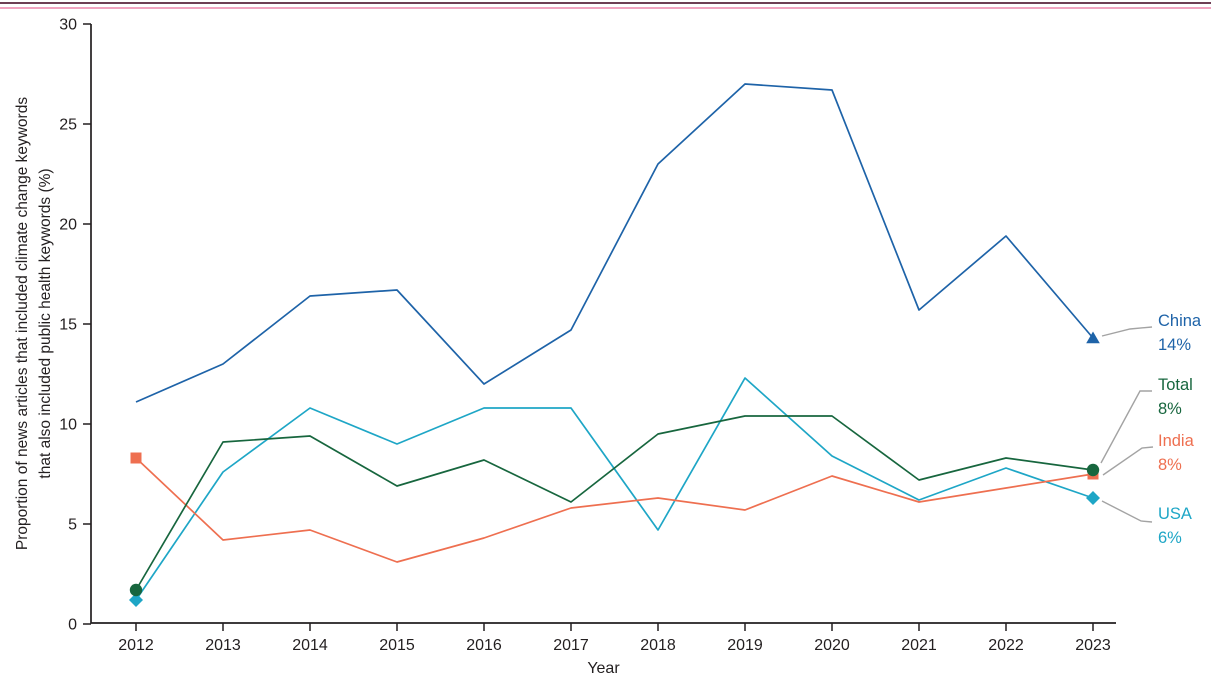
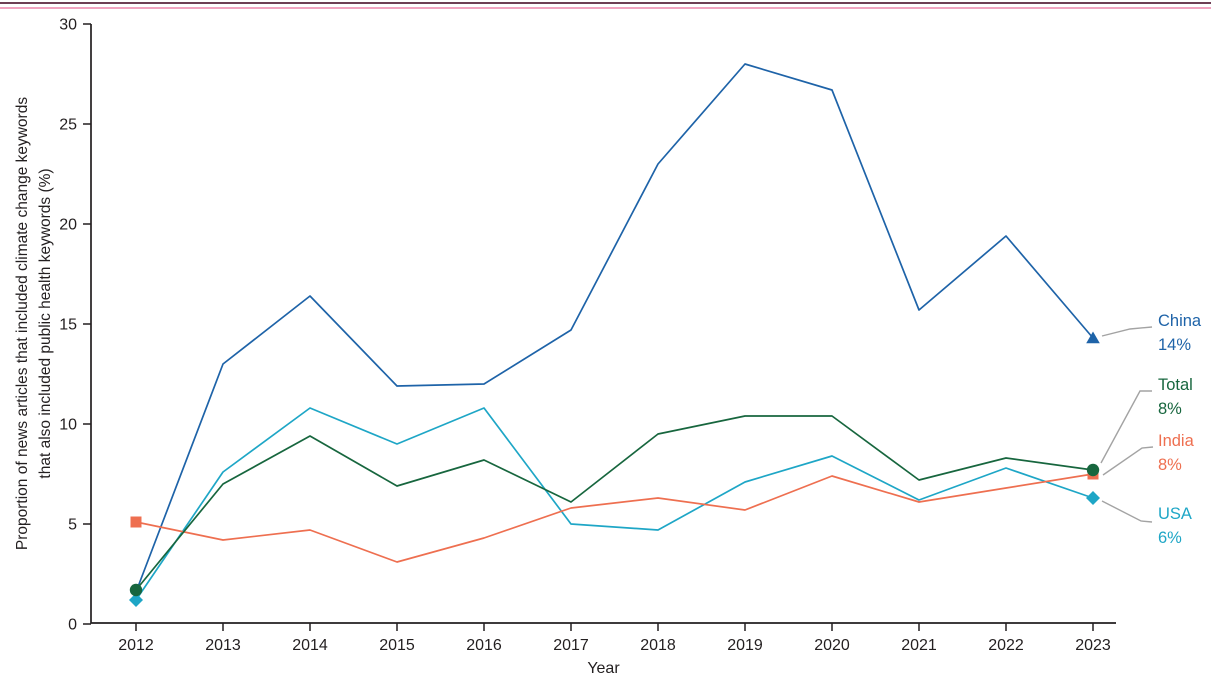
China/2012: 11.1 -> 1.6
India/2012: 8.3 -> 5.1
Total/2013: 9.1 -> 7.0
China/2015: 16.7 -> 11.9
USA/2017: 10.8 -> 5.0
China/2019: 27.0 -> 28.0
USA/2019: 12.3 -> 7.1
